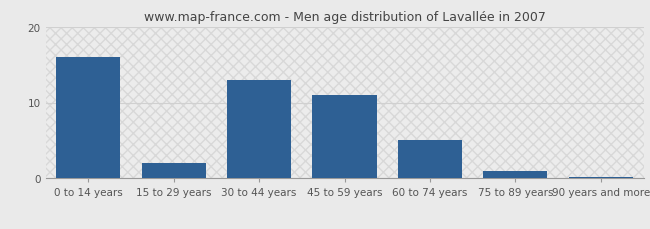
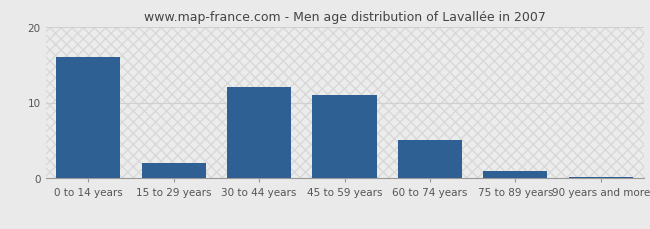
30 to 44 years: 13.0 -> 12.0
